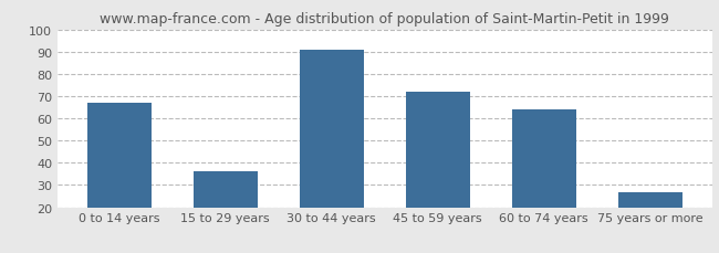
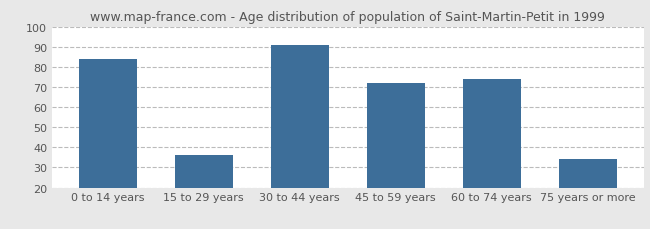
0 to 14 years: 67 -> 84
60 to 74 years: 64 -> 74
75 years or more: 27 -> 34
